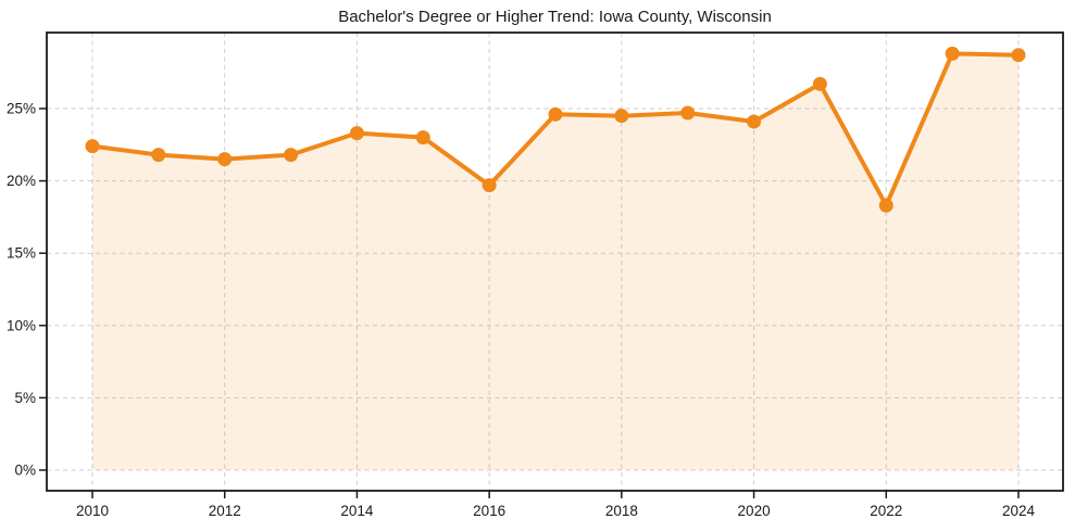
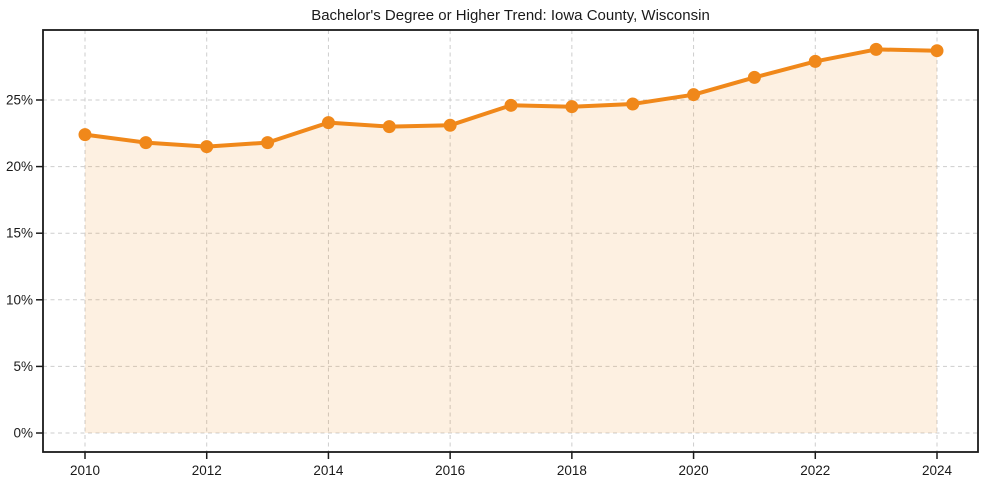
2016: 19.7% -> 23.1%
2020: 24.1% -> 25.4%
2022: 18.3% -> 27.9%
